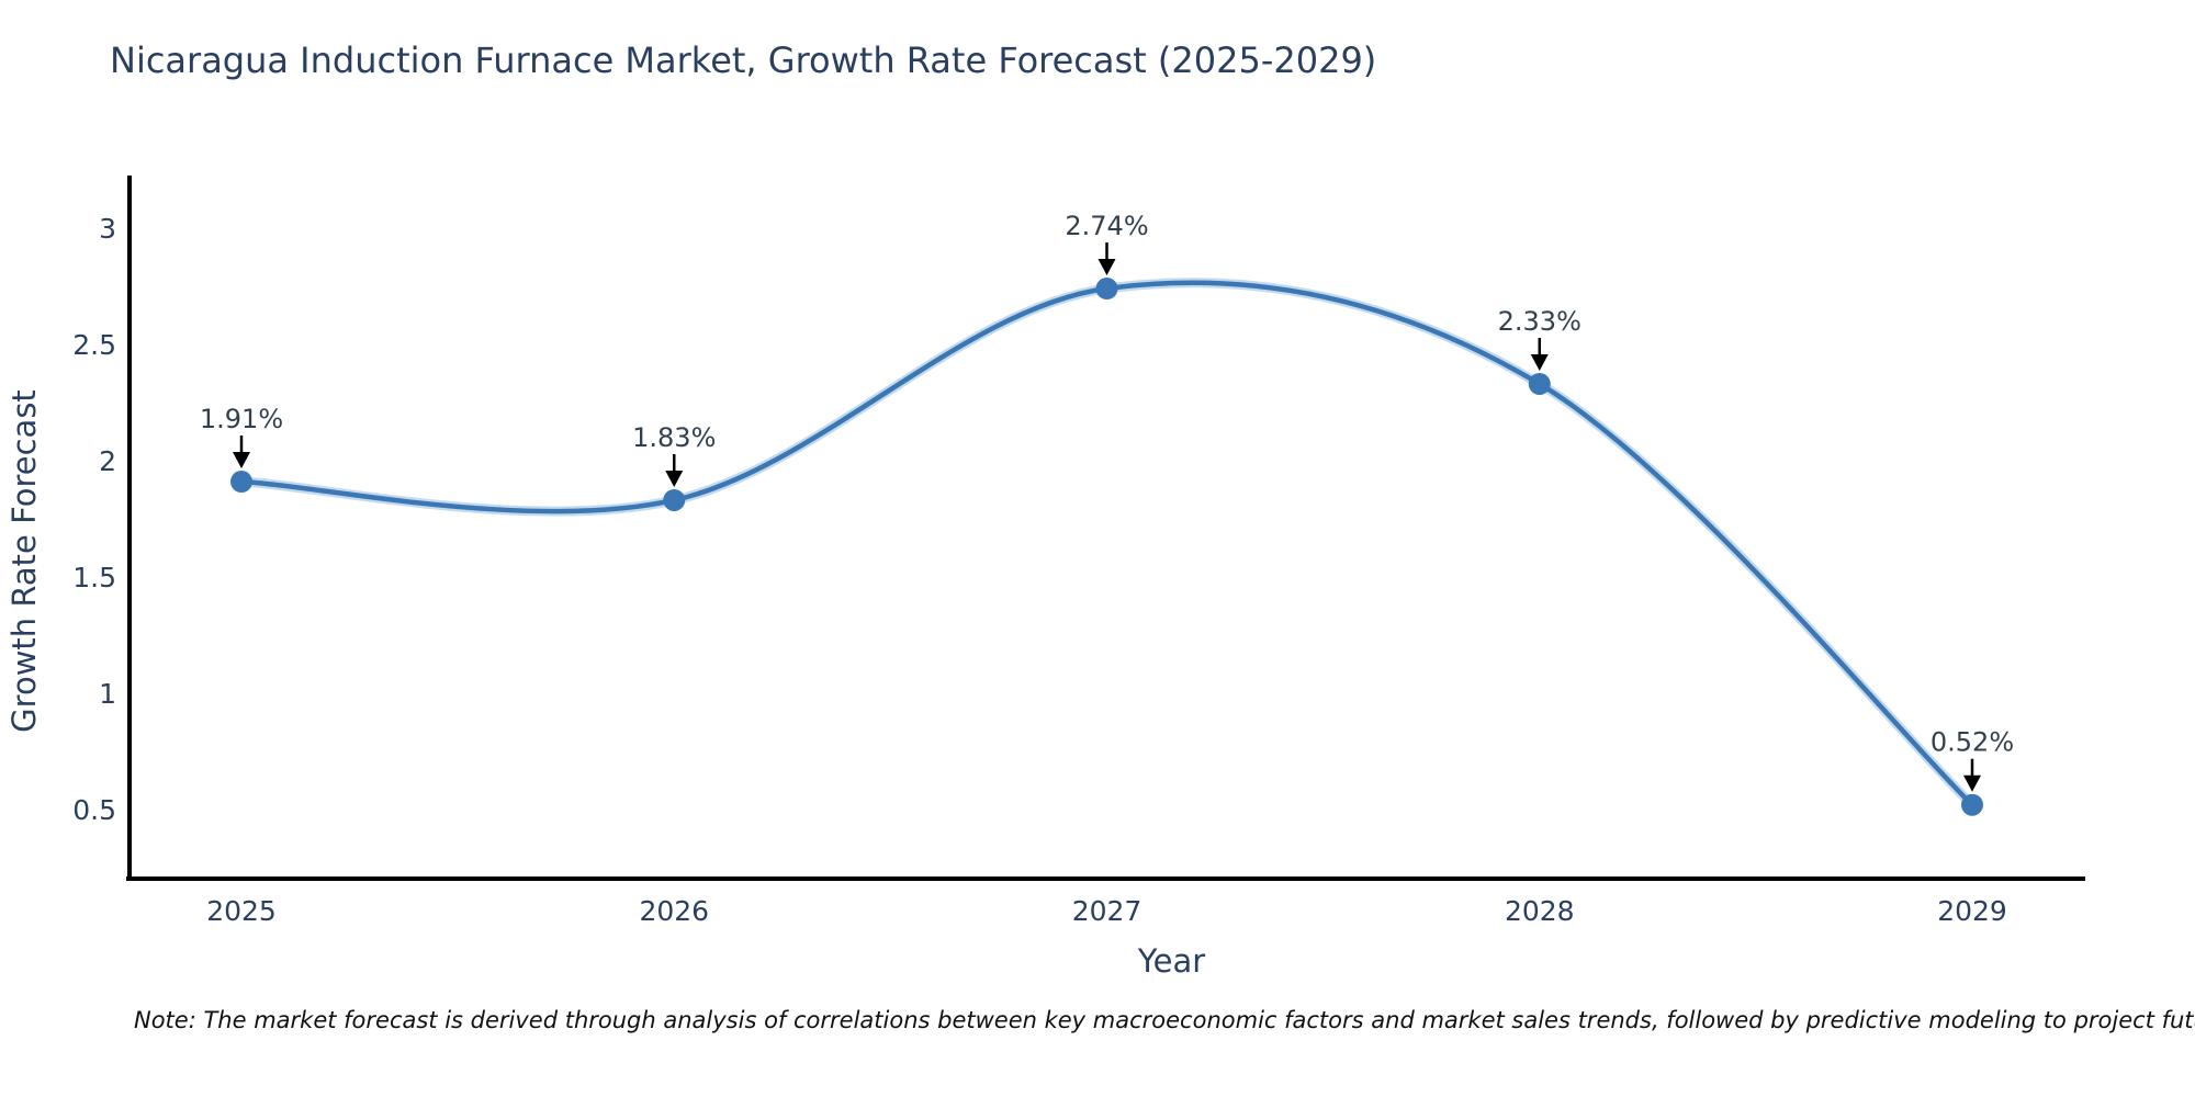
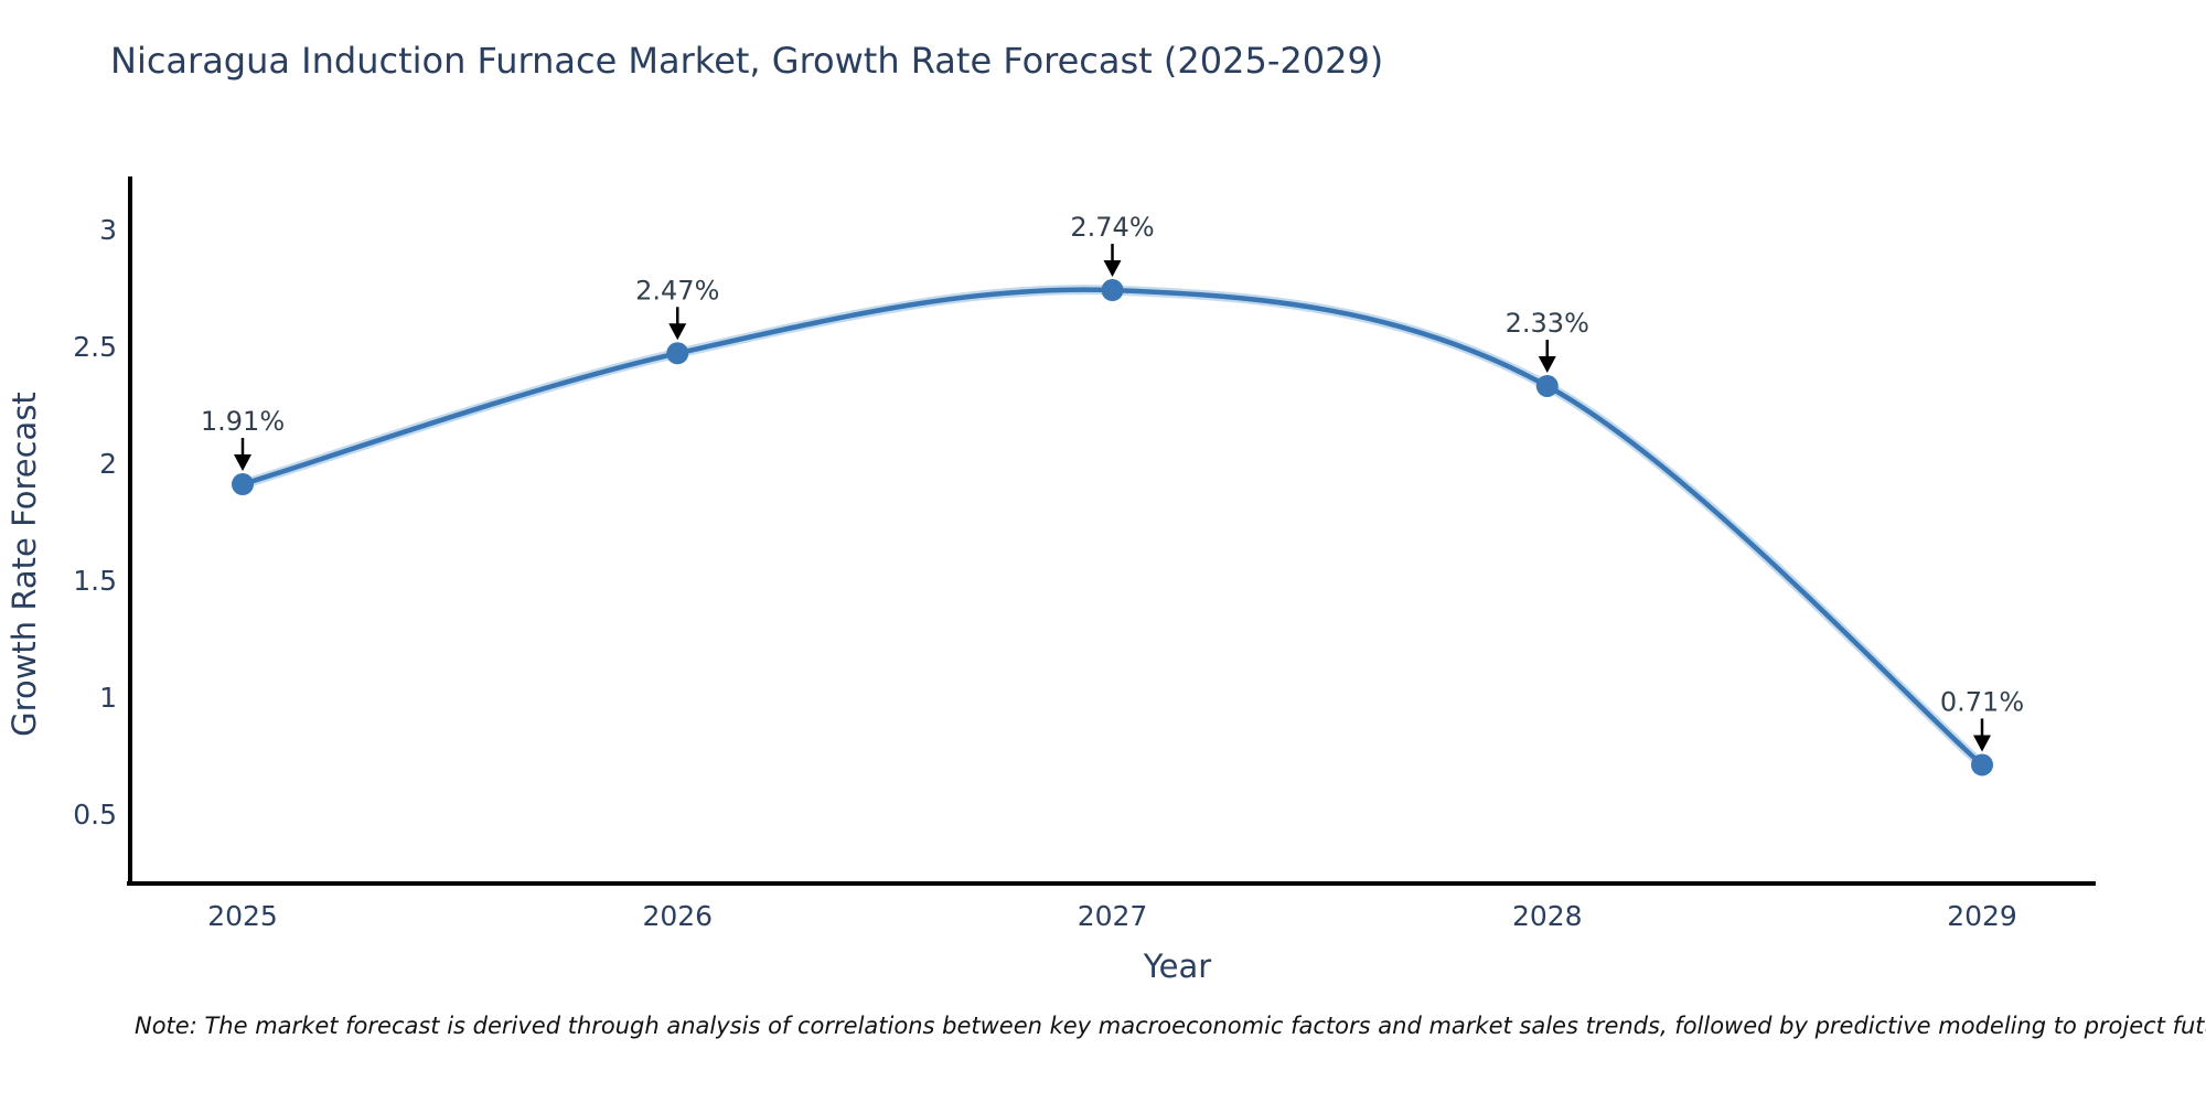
2026: 1.83% -> 2.47%
2029: 0.52% -> 0.71%
